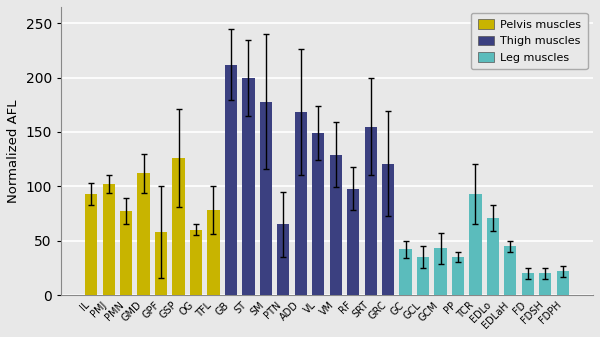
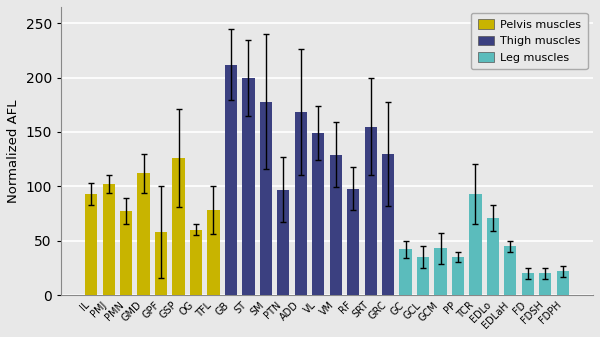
PTN: 65 -> 97
GRC: 121 -> 130
